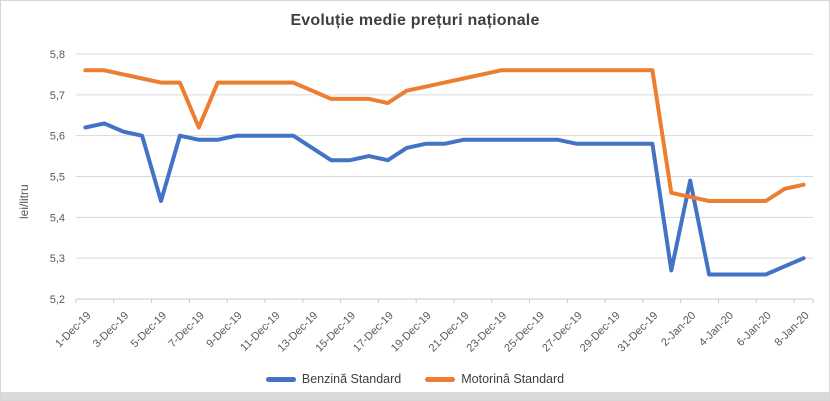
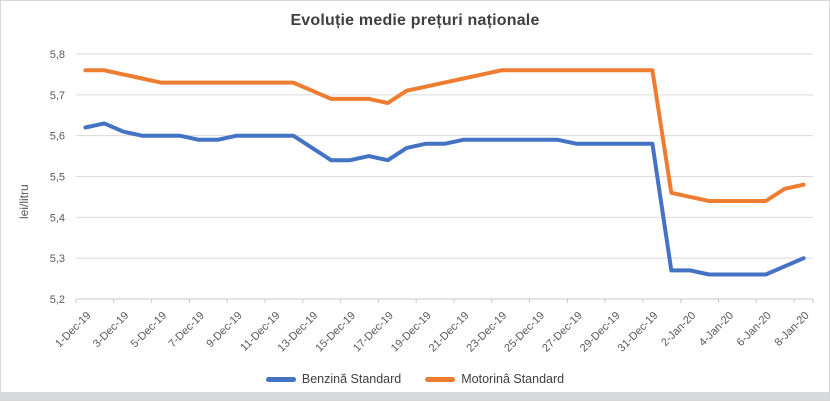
Benzină Standard/5-Dec-19: 5,44 -> 5,60
Motorinâ Standard/7-Dec-19: 5,62 -> 5,73
Benzină Standard/2-Jan-20: 5,49 -> 5,27
